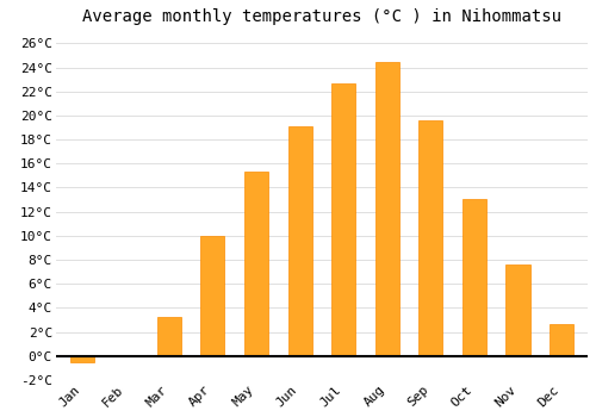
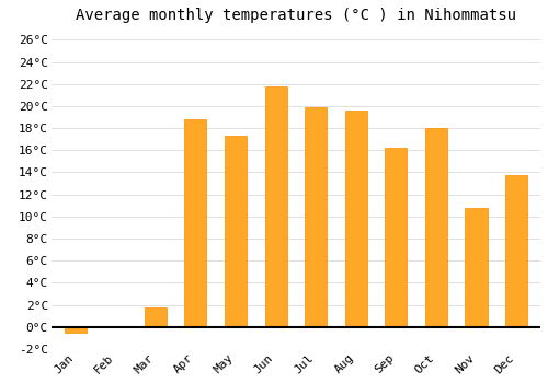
Mar: 3.2°C -> 1.8°C
Apr: 10.0°C -> 18.8°C
May: 15.3°C -> 17.3°C
Jun: 19.1°C -> 21.8°C
Jul: 22.7°C -> 19.9°C
Aug: 24.5°C -> 19.6°C
Sep: 19.6°C -> 16.2°C
Oct: 13.1°C -> 18.0°C
Nov: 7.6°C -> 10.8°C
Dec: 2.6°C -> 13.7°C
